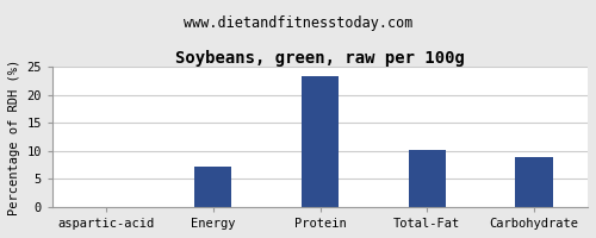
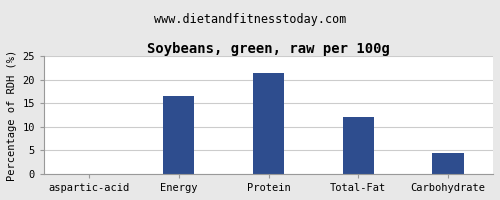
Energy: 7.3 -> 16.5
Protein: 23.3 -> 21.5
Total-Fat: 10.1 -> 12.0
Carbohydrate: 9.0 -> 4.5
